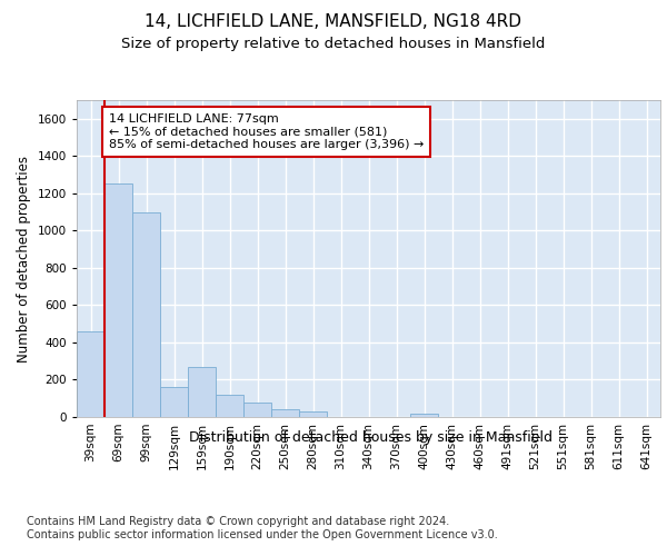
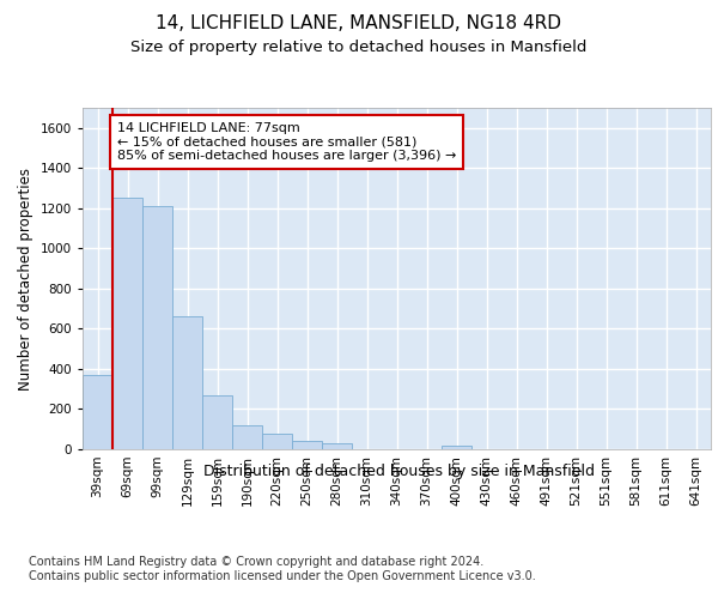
39sqm: 460 -> 370
99sqm: 1100 -> 1210
129sqm: 160 -> 660
